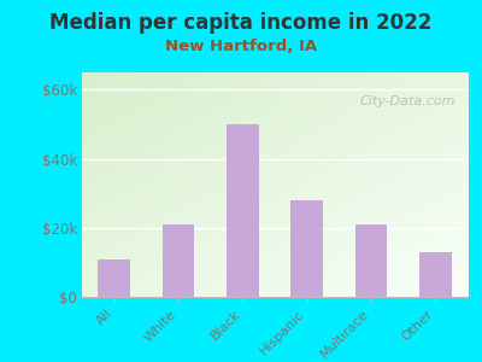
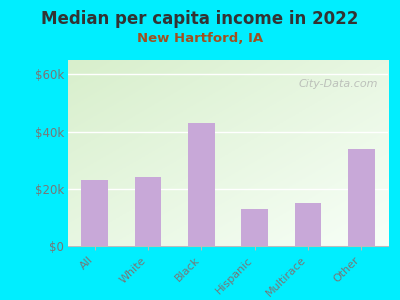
All: $11k -> $23k
White: $21k -> $24k
Black: $50k -> $43k
Hispanic: $28k -> $13k
Multirace: $21k -> $15k
Other: $13k -> $34k
